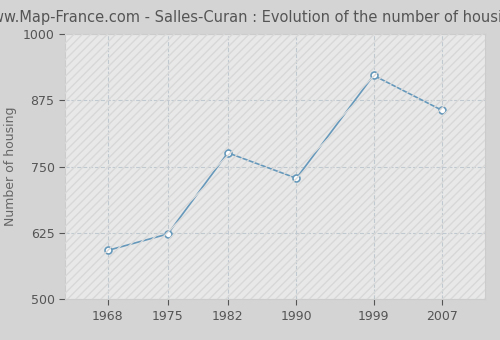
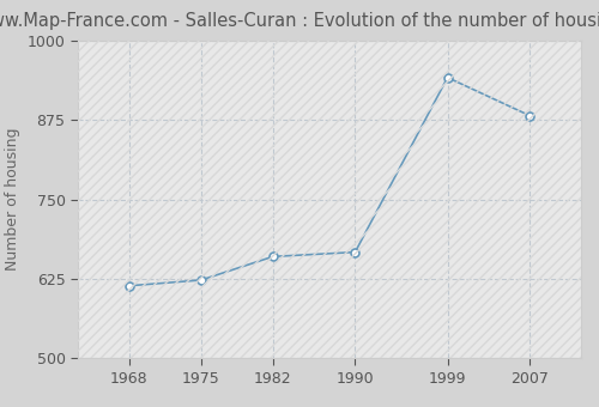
1968: 592 -> 614
1982: 776 -> 660
1990: 728 -> 667
1999: 922 -> 942
2007: 856 -> 882
